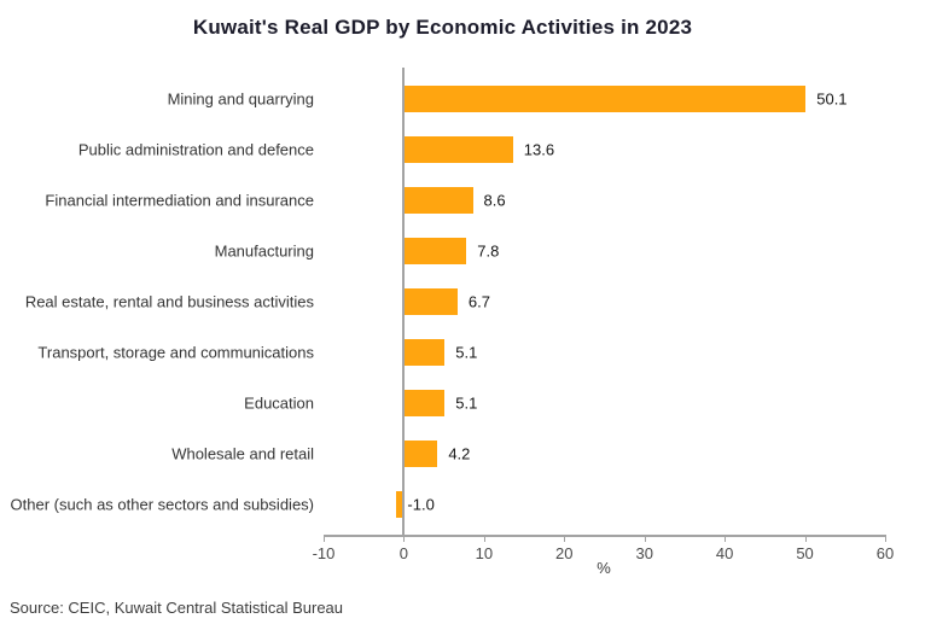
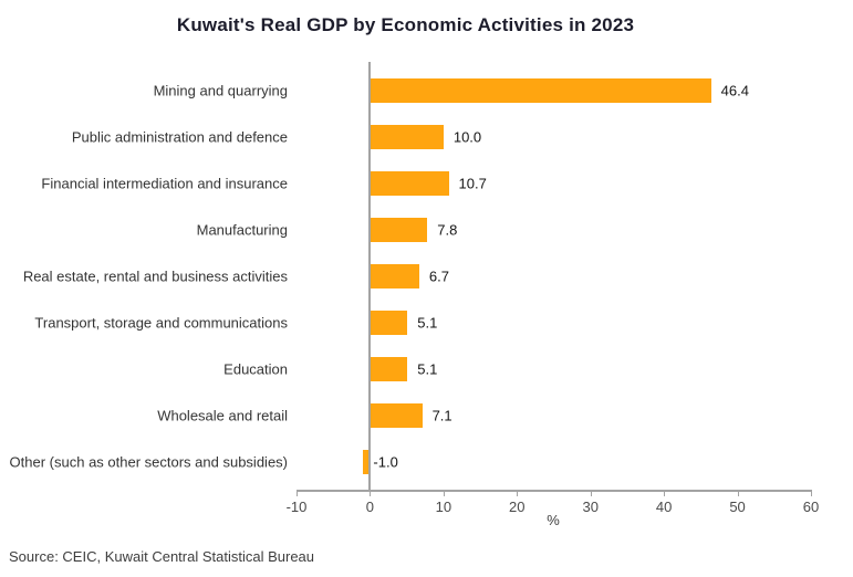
Mining and quarrying: 50.1 -> 46.4
Public administration and defence: 13.6 -> 10.0
Financial intermediation and insurance: 8.6 -> 10.7
Wholesale and retail: 4.2 -> 7.1
